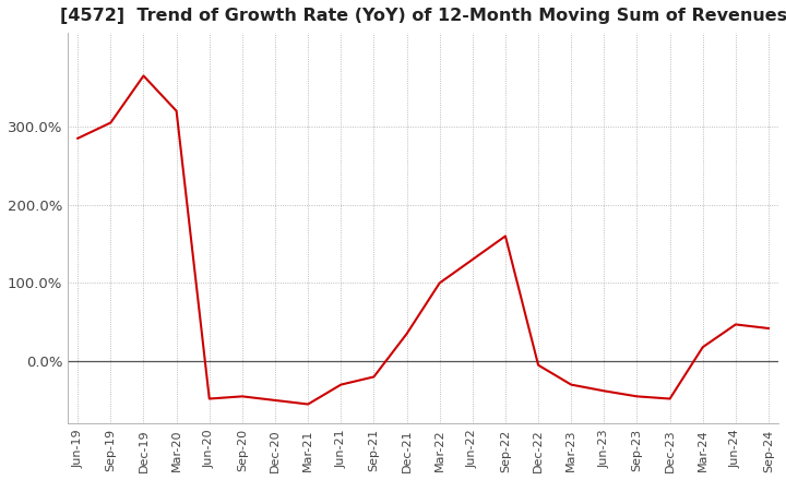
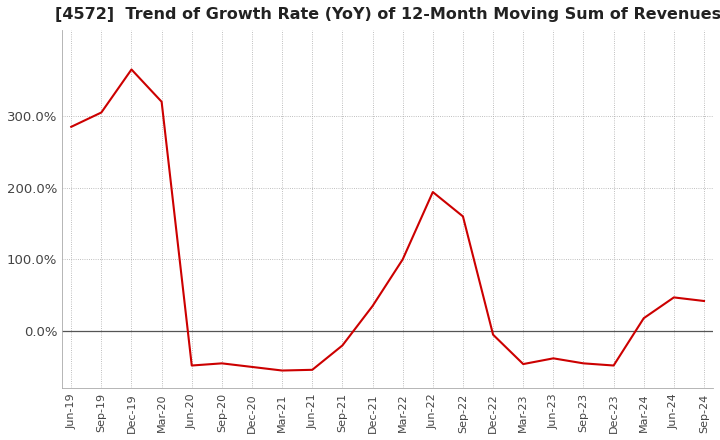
Jun-21: -30% -> -54%
Jun-22: 130% -> 194%
Mar-23: -30% -> -46%
